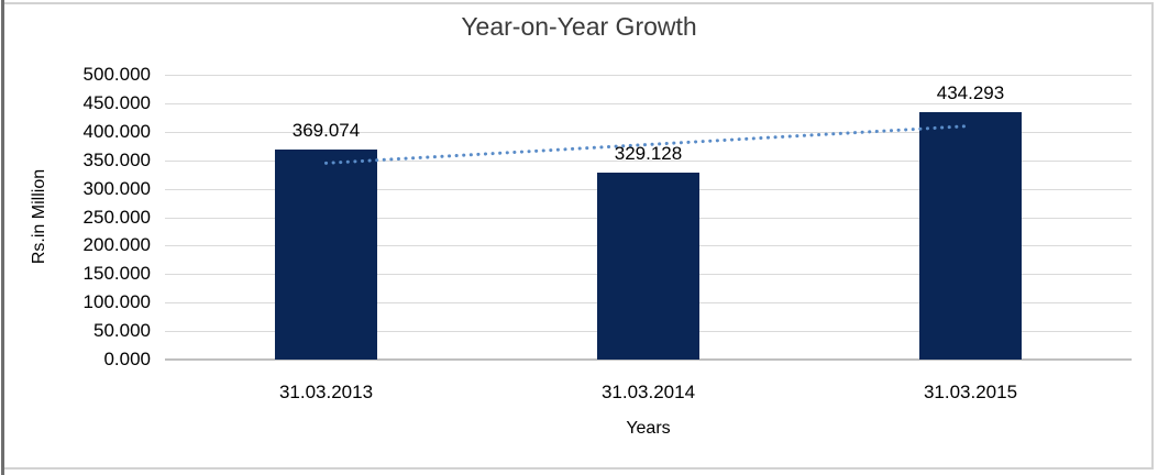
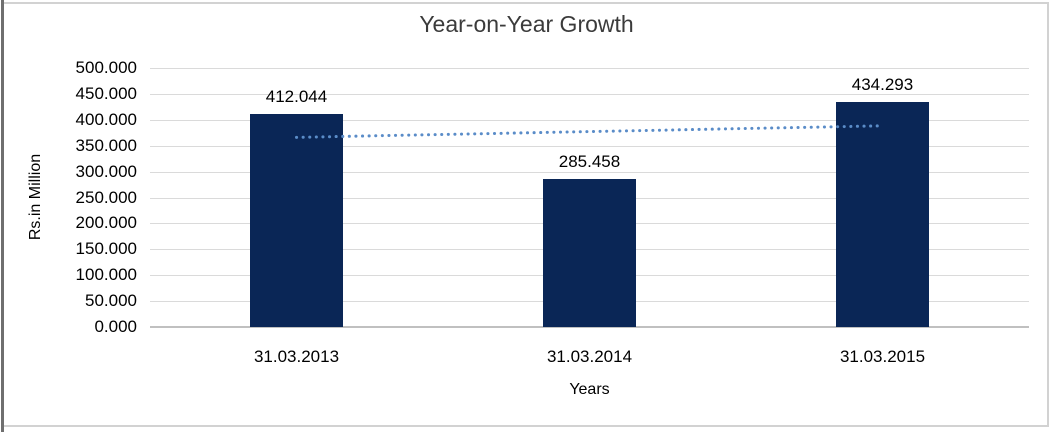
31.03.2013: 369.074 -> 412.044
31.03.2014: 329.128 -> 285.458
